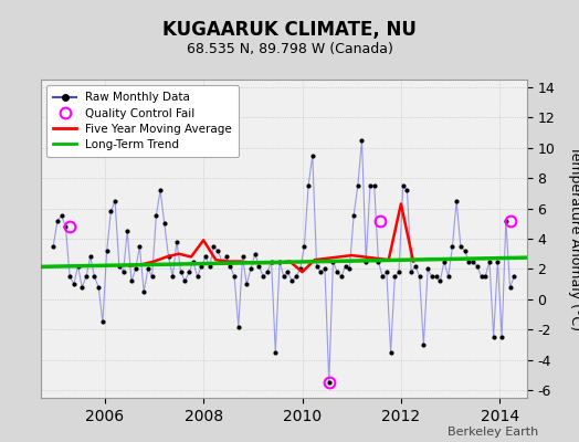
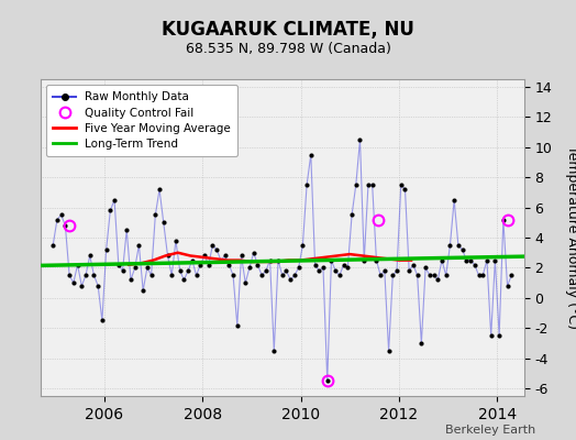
Five Year Moving Average/2008: 3.9 -> 2.7
Five Year Moving Average/2010: 1.8 -> 2.5
Five Year Moving Average/2012: 6.3 -> 2.5
